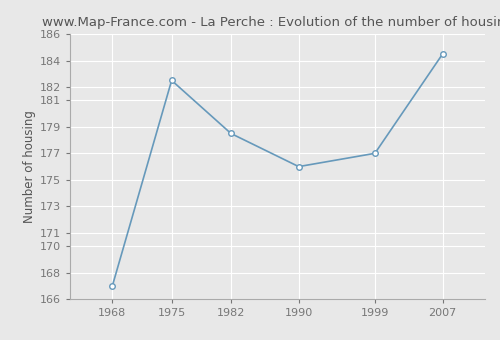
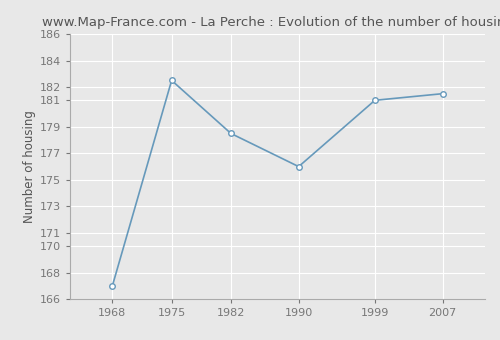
1999: 177.0 -> 181.0
2007: 184.5 -> 181.5
